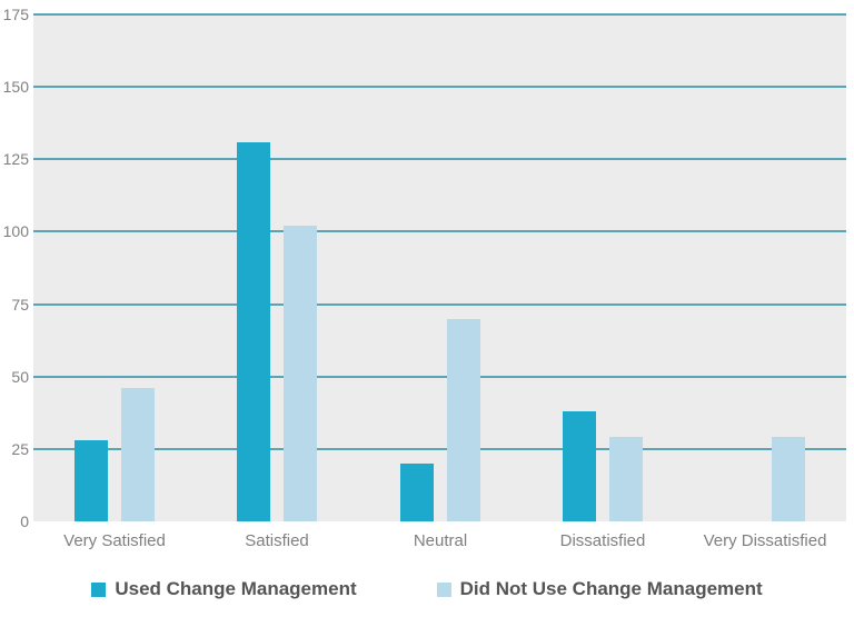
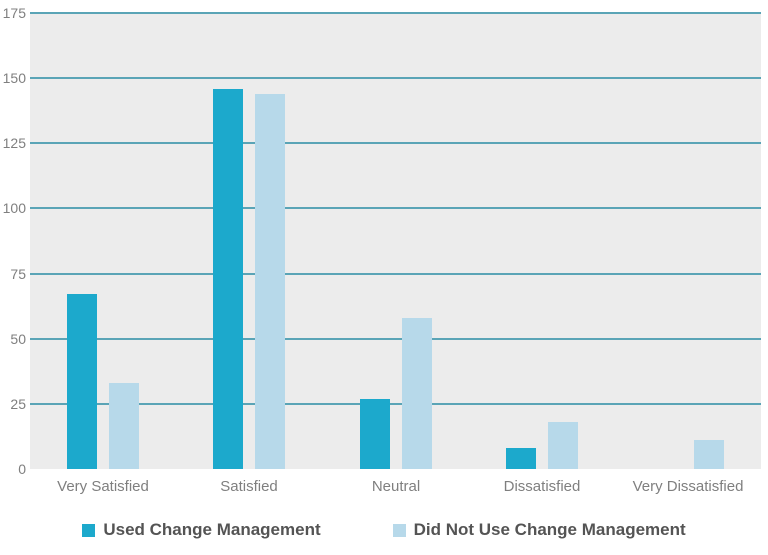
Used Change Management/Very Satisfied: 28 -> 67
Did Not Use Change Management/Very Satisfied: 46 -> 33
Used Change Management/Satisfied: 131 -> 146
Did Not Use Change Management/Satisfied: 102 -> 144
Used Change Management/Neutral: 20 -> 27
Did Not Use Change Management/Neutral: 70 -> 58
Used Change Management/Dissatisfied: 38 -> 8
Did Not Use Change Management/Dissatisfied: 29 -> 18
Did Not Use Change Management/Very Dissatisfied: 29 -> 11
